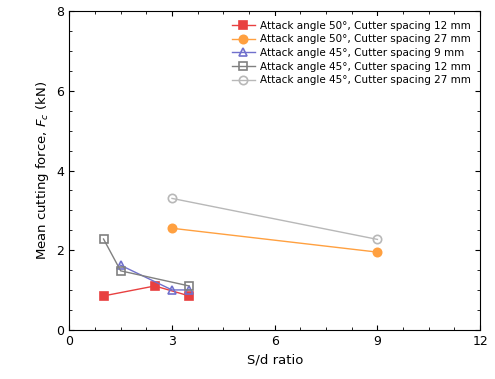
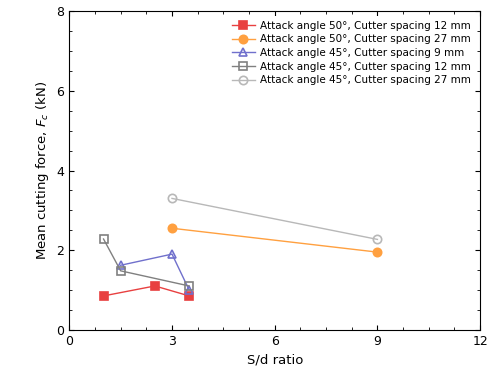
Attack angle 45°, Cutter spacing 9 mm/3: 1.00 -> 1.90
